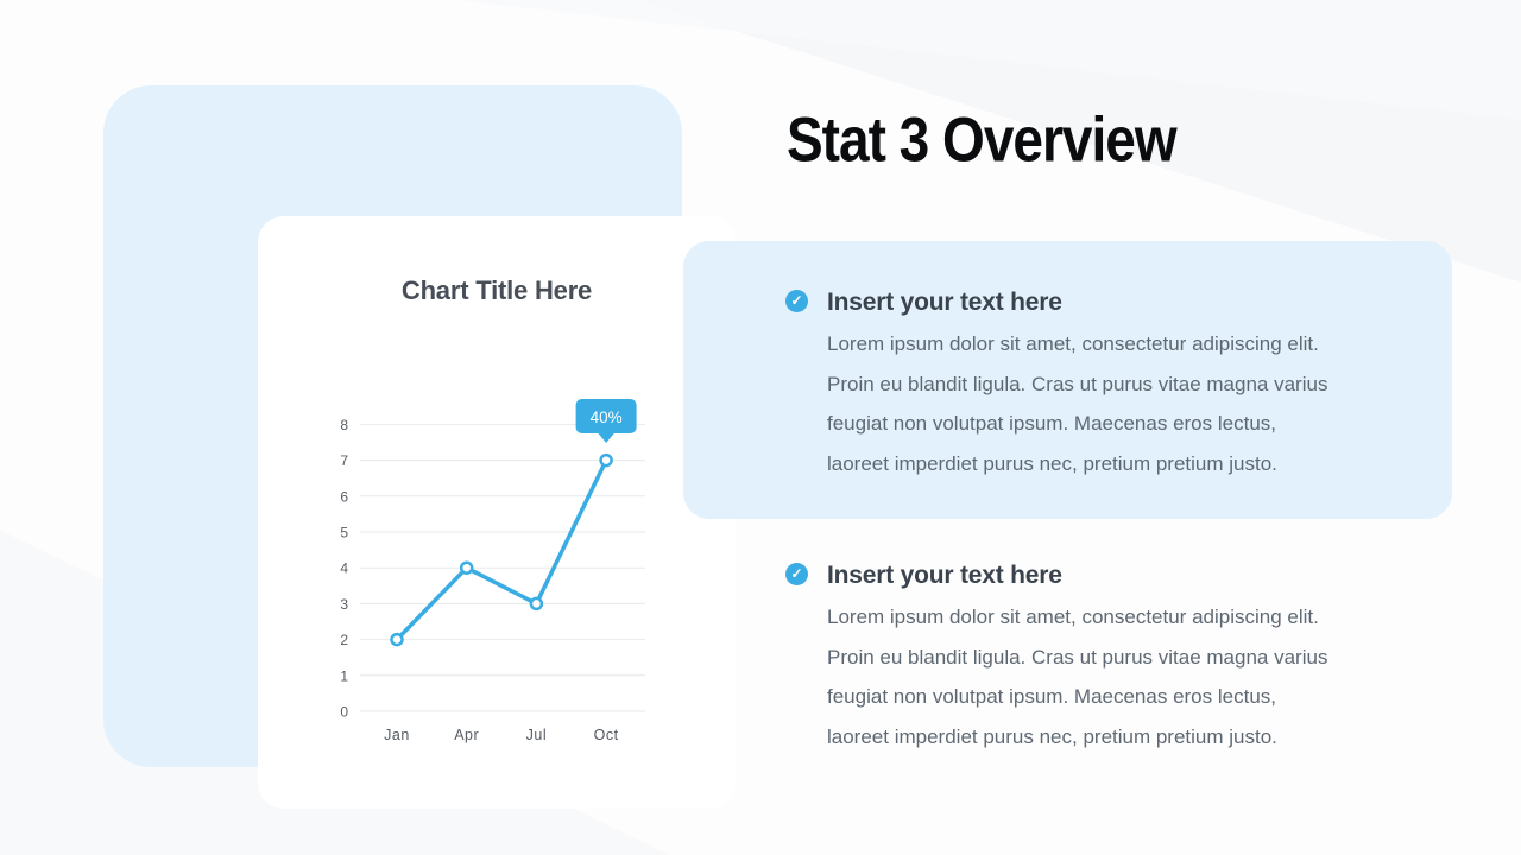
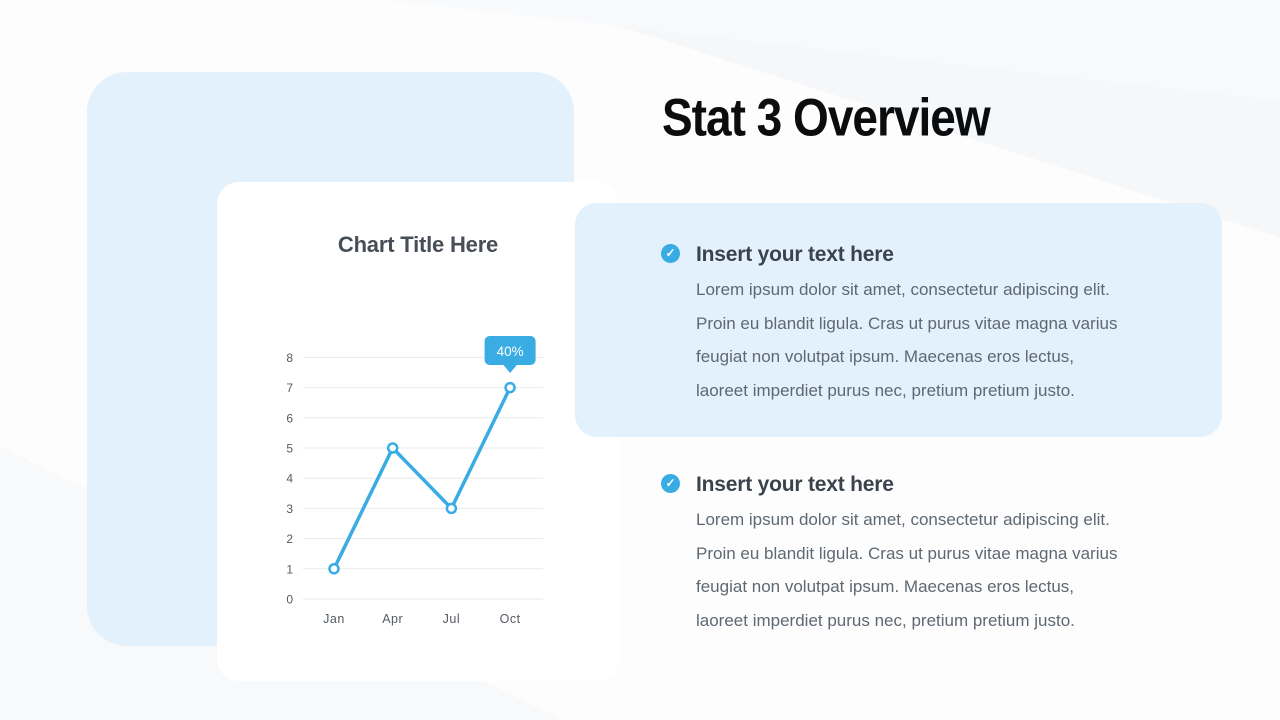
Jan: 2 -> 1
Apr: 4 -> 5
